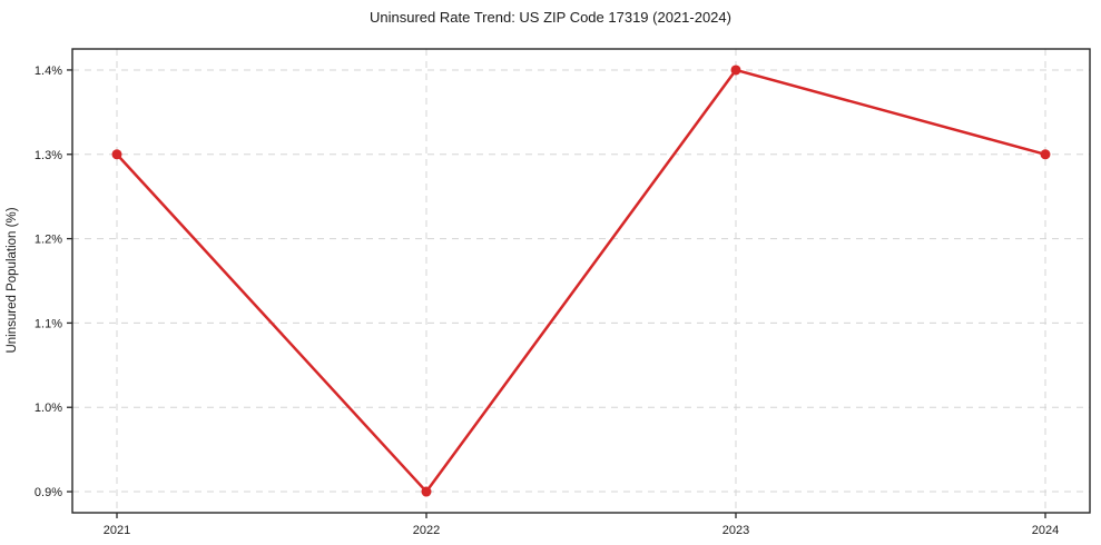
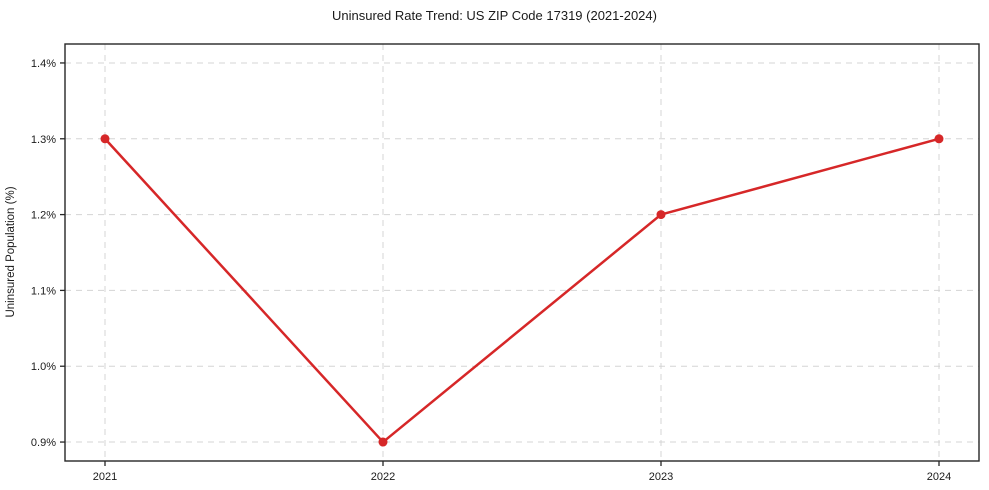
2023: 1.4% -> 1.2%
